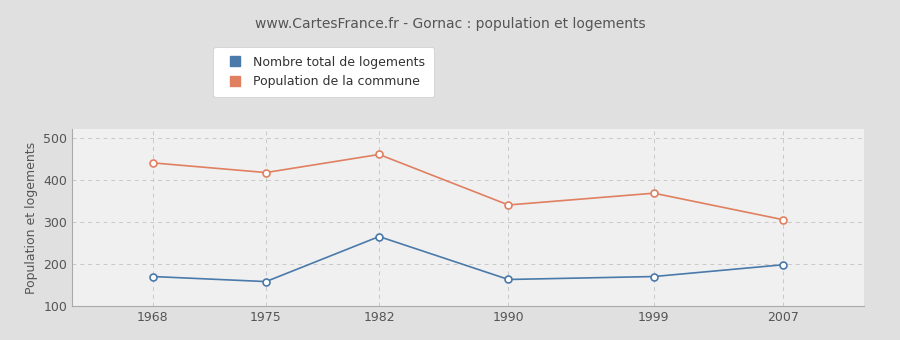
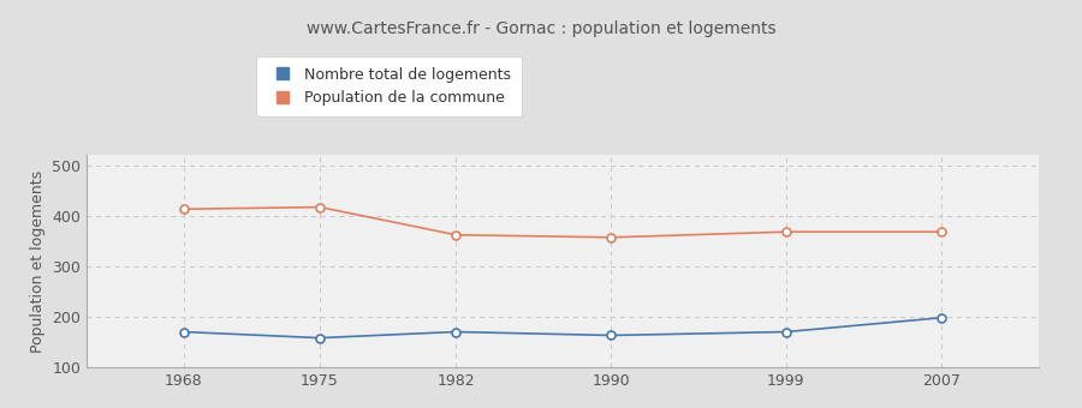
Population de la commune/1968: 440 -> 413
Nombre total de logements/1982: 265 -> 170
Population de la commune/1982: 460 -> 362
Population de la commune/1990: 340 -> 357
Population de la commune/2007: 305 -> 368
